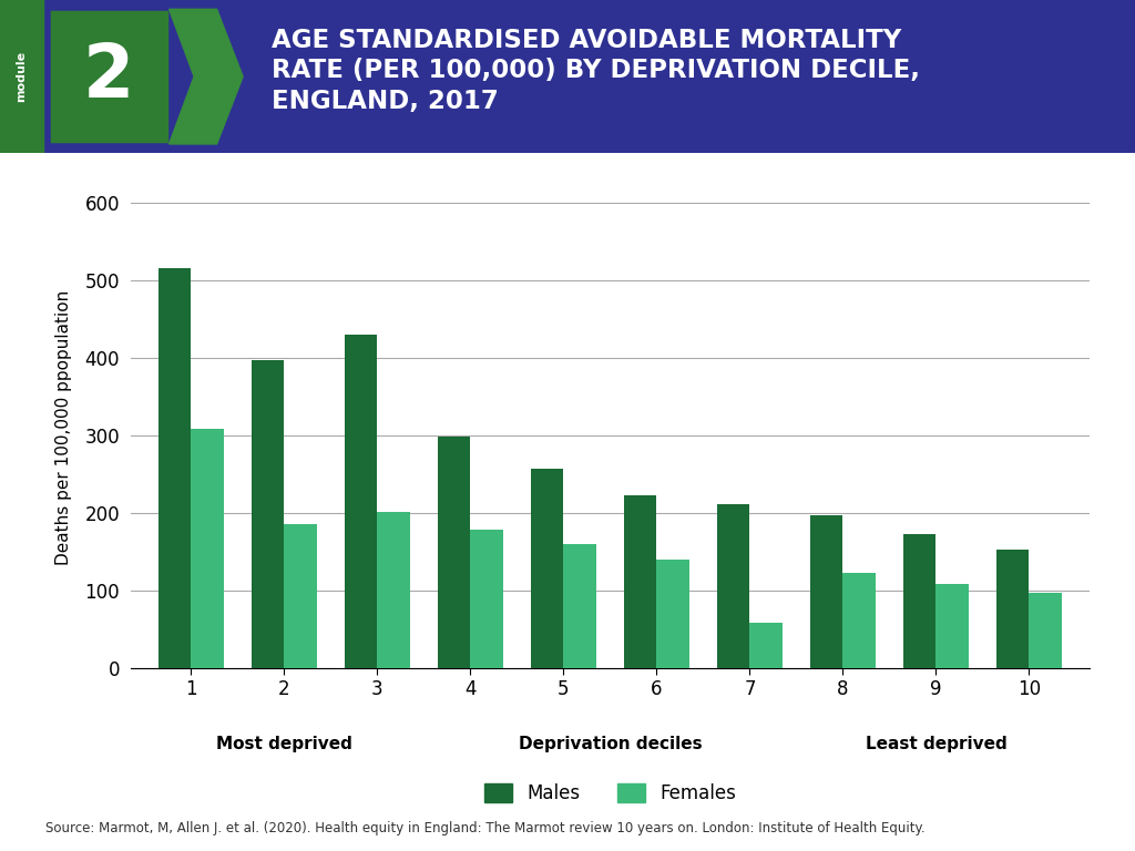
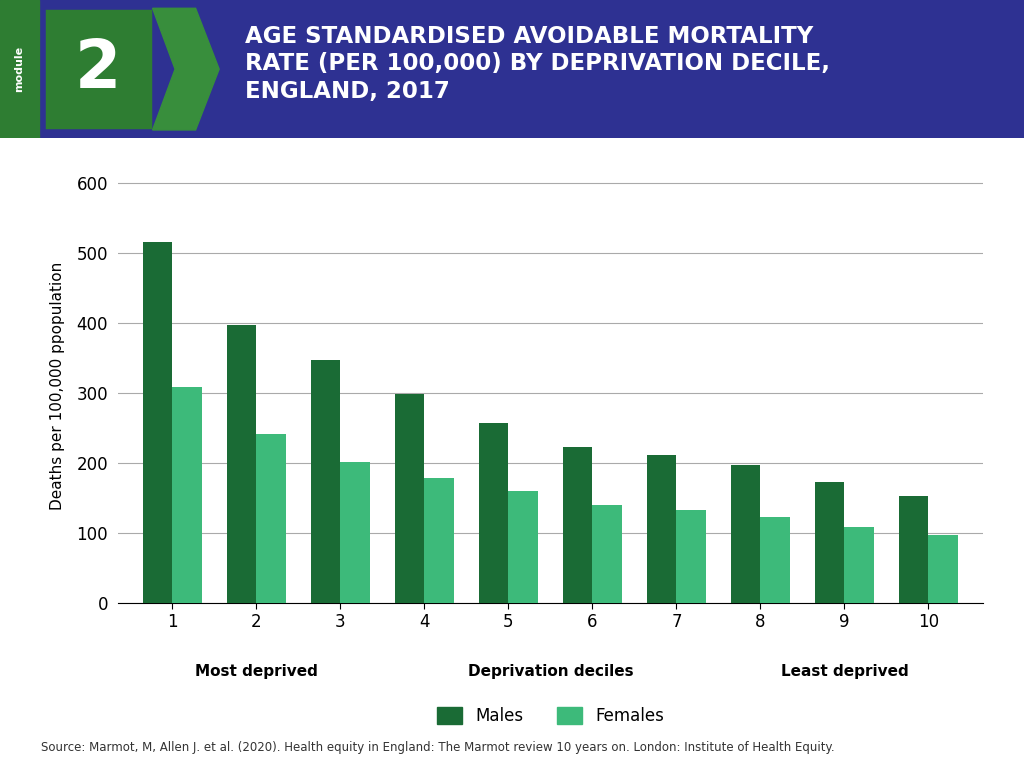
Females/2: 186 -> 241
Males/3: 430 -> 347
Females/7: 58 -> 132
